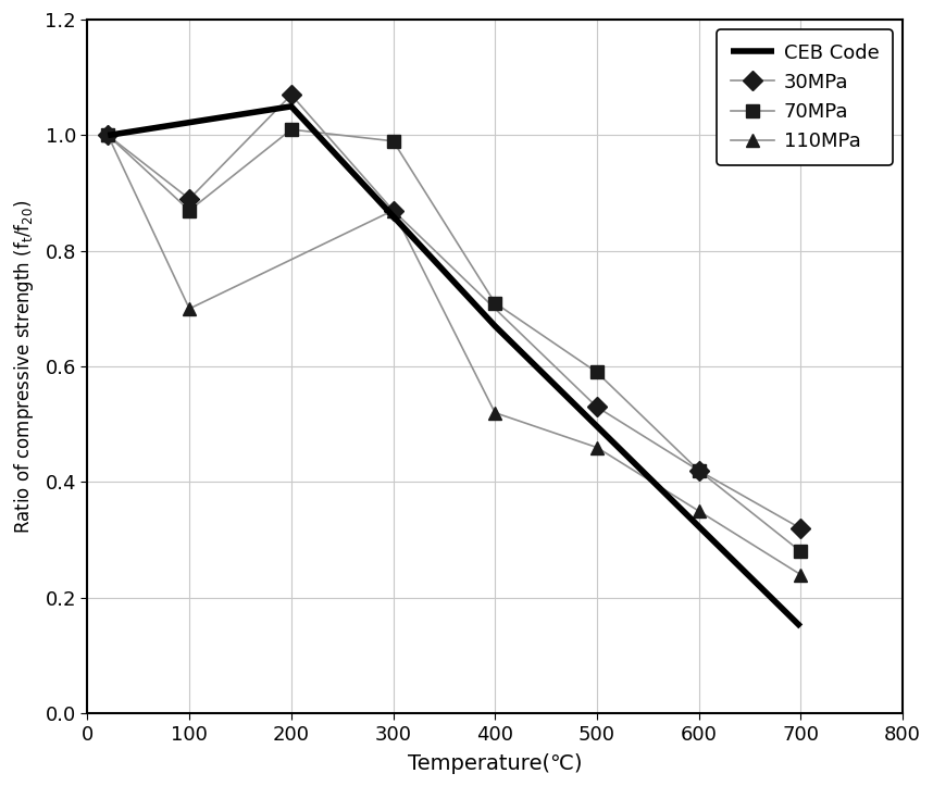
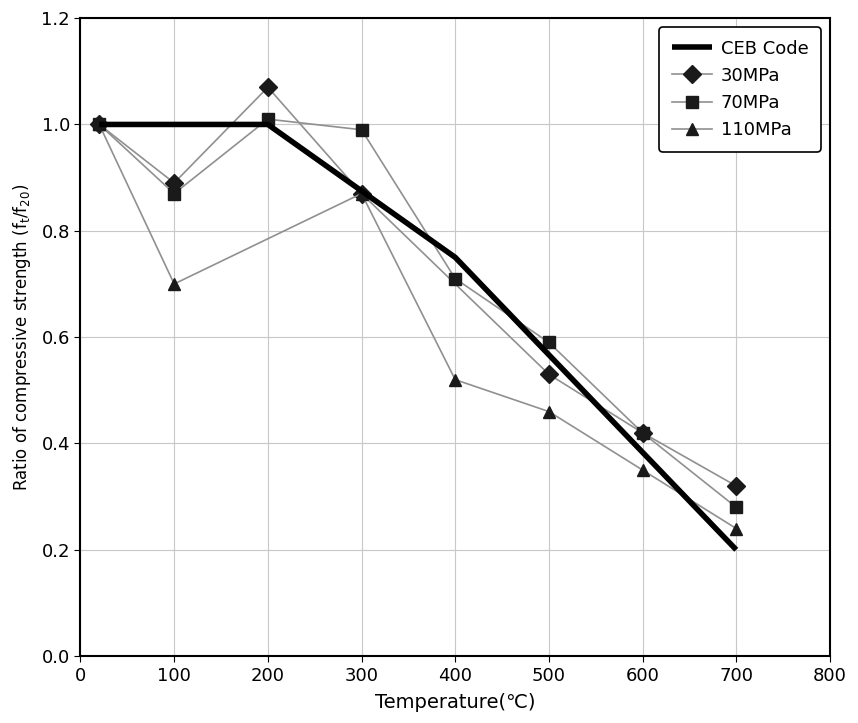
CEB Code/200: 1.05 -> 1.00
CEB Code/400: 0.67 -> 0.75
CEB Code/700: 0.15 -> 0.20
